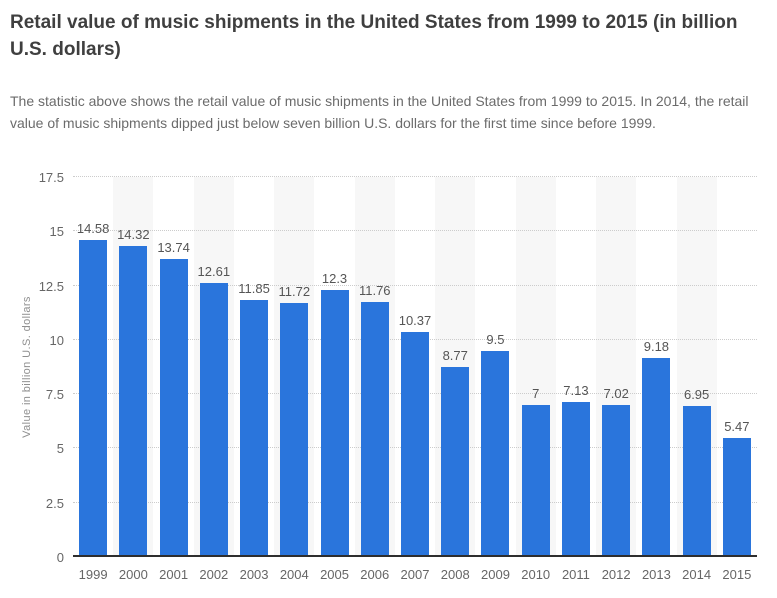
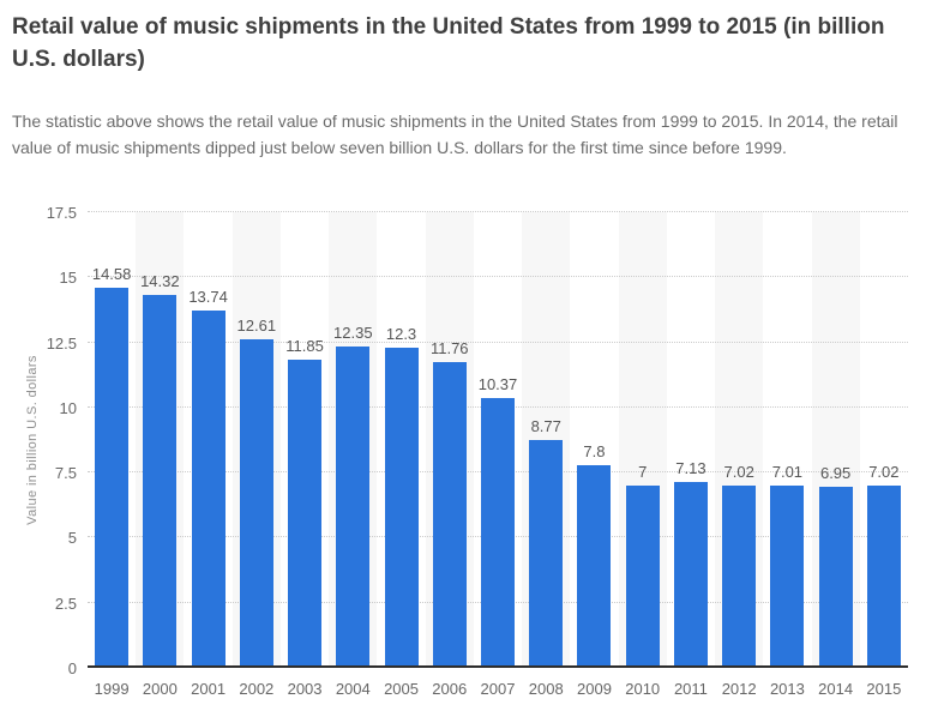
2004: 11.72 -> 12.35
2009: 9.5 -> 7.8
2013: 9.18 -> 7.01
2015: 5.47 -> 7.02
